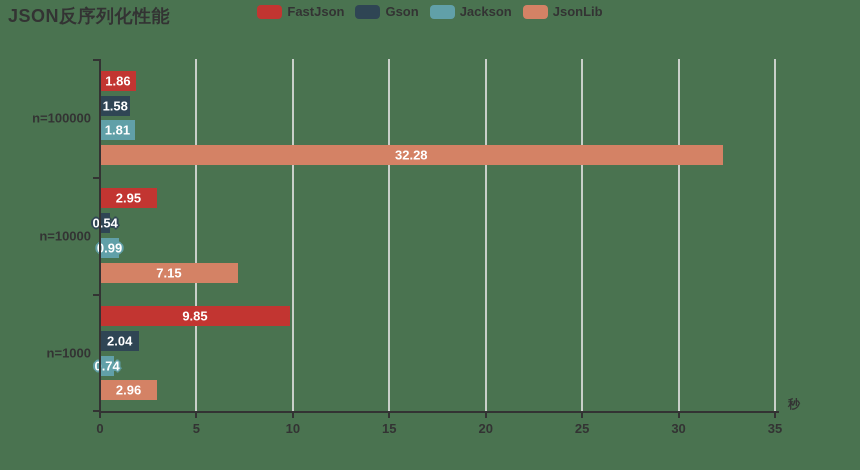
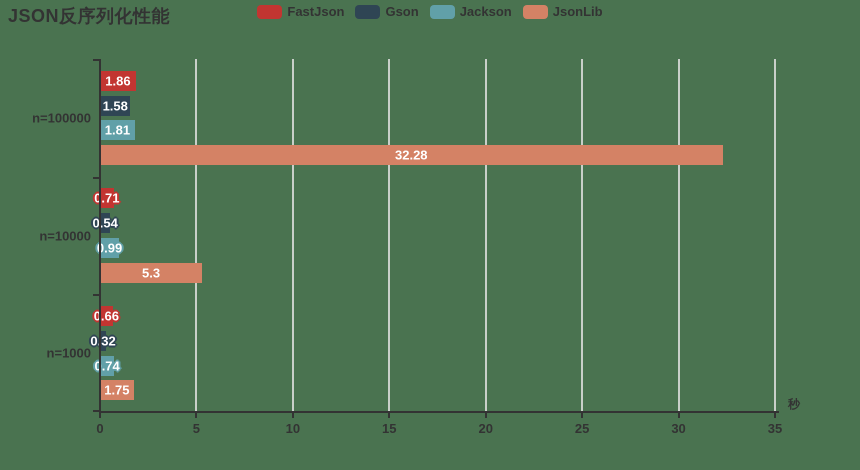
FastJson/n=10000: 2.95 -> 0.71
JsonLib/n=10000: 7.15 -> 5.3
FastJson/n=1000: 9.85 -> 0.66
Gson/n=1000: 2.04 -> 0.32
JsonLib/n=1000: 2.96 -> 1.75
